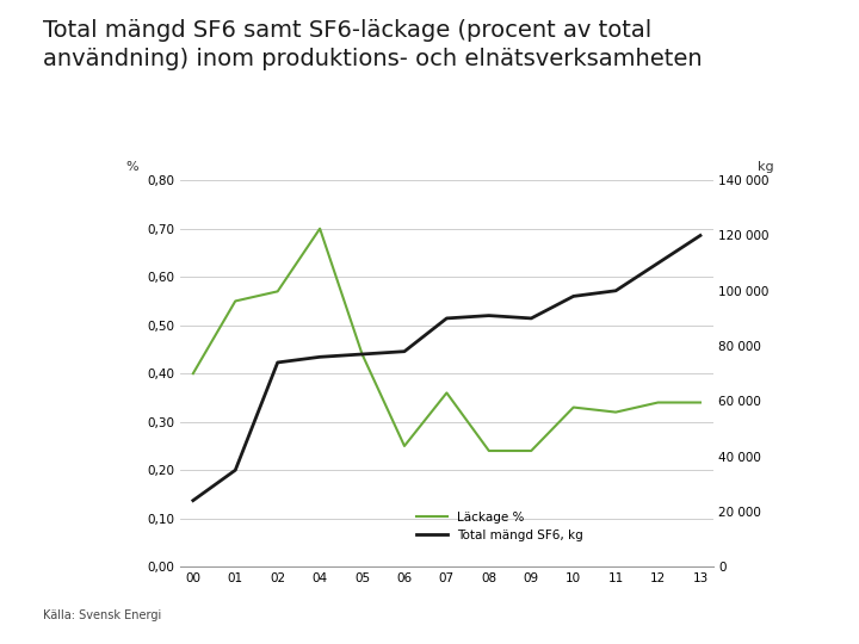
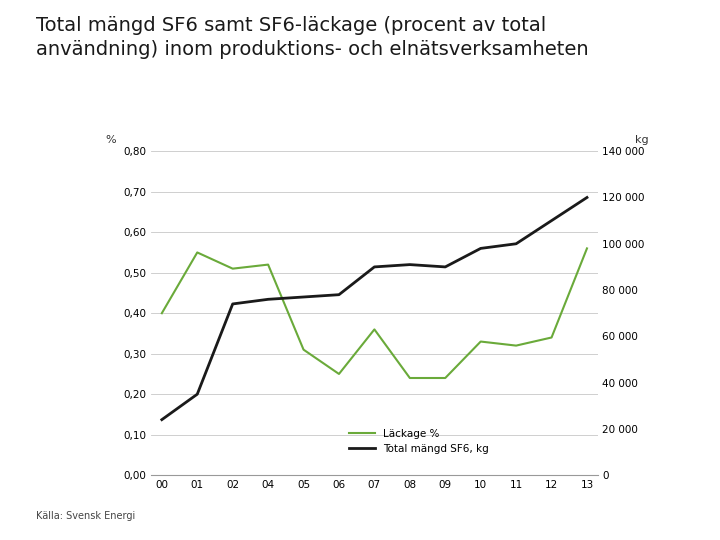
Läckage %/02: 0,57 -> 0,51
Läckage %/04: 0,70 -> 0,52
Läckage %/05: 0,44 -> 0,31
Läckage %/13: 0,34 -> 0,56
